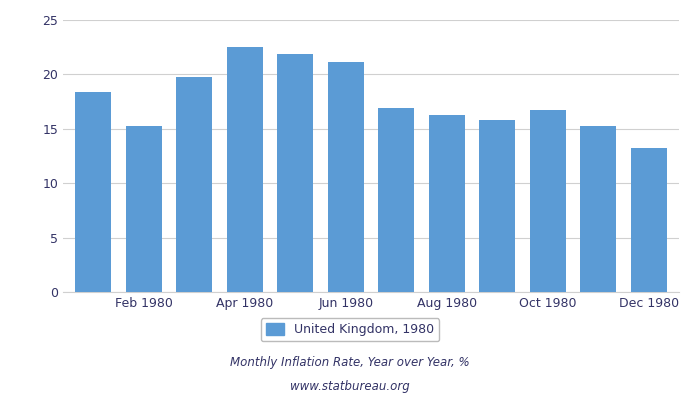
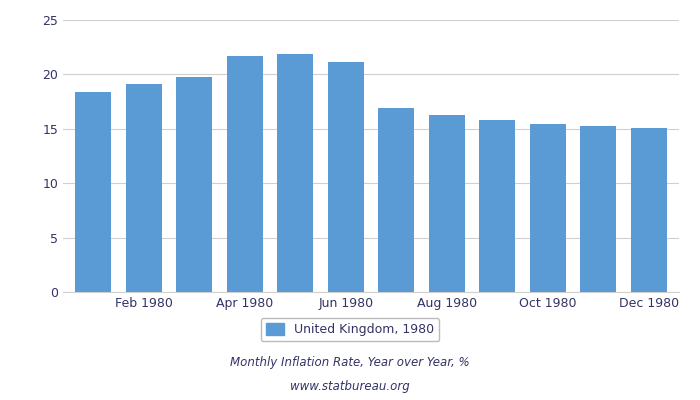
Feb 1980: 15.3 -> 19.1
Apr 1980: 22.5 -> 21.7
Oct 1980: 16.7 -> 15.4
Dec 1980: 13.2 -> 15.1
